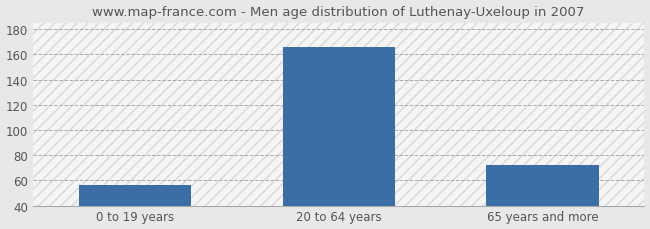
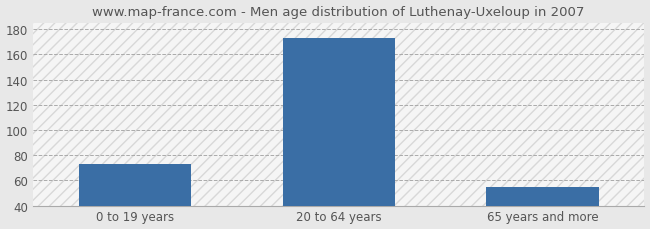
0 to 19 years: 56 -> 73
20 to 64 years: 166 -> 173
65 years and more: 72 -> 55
